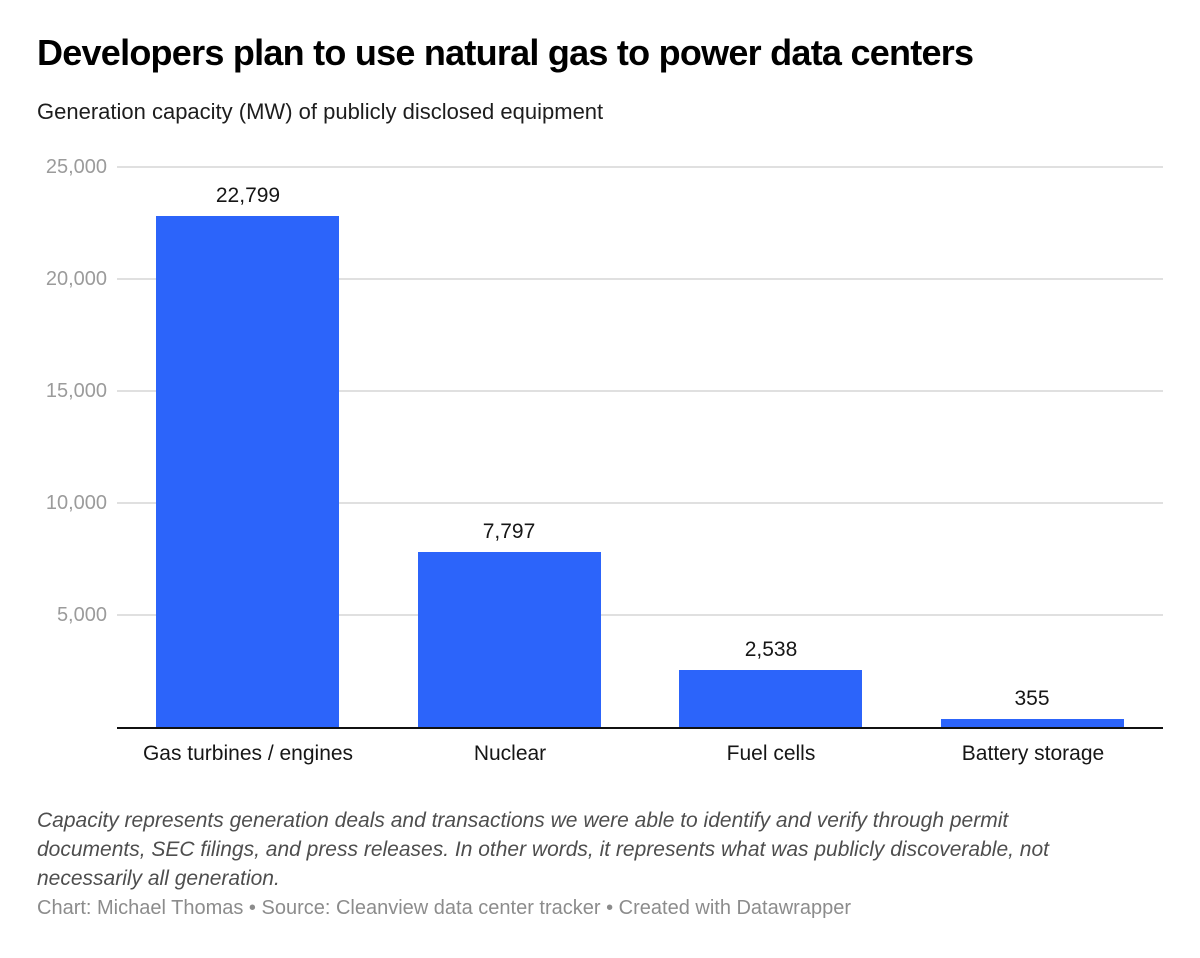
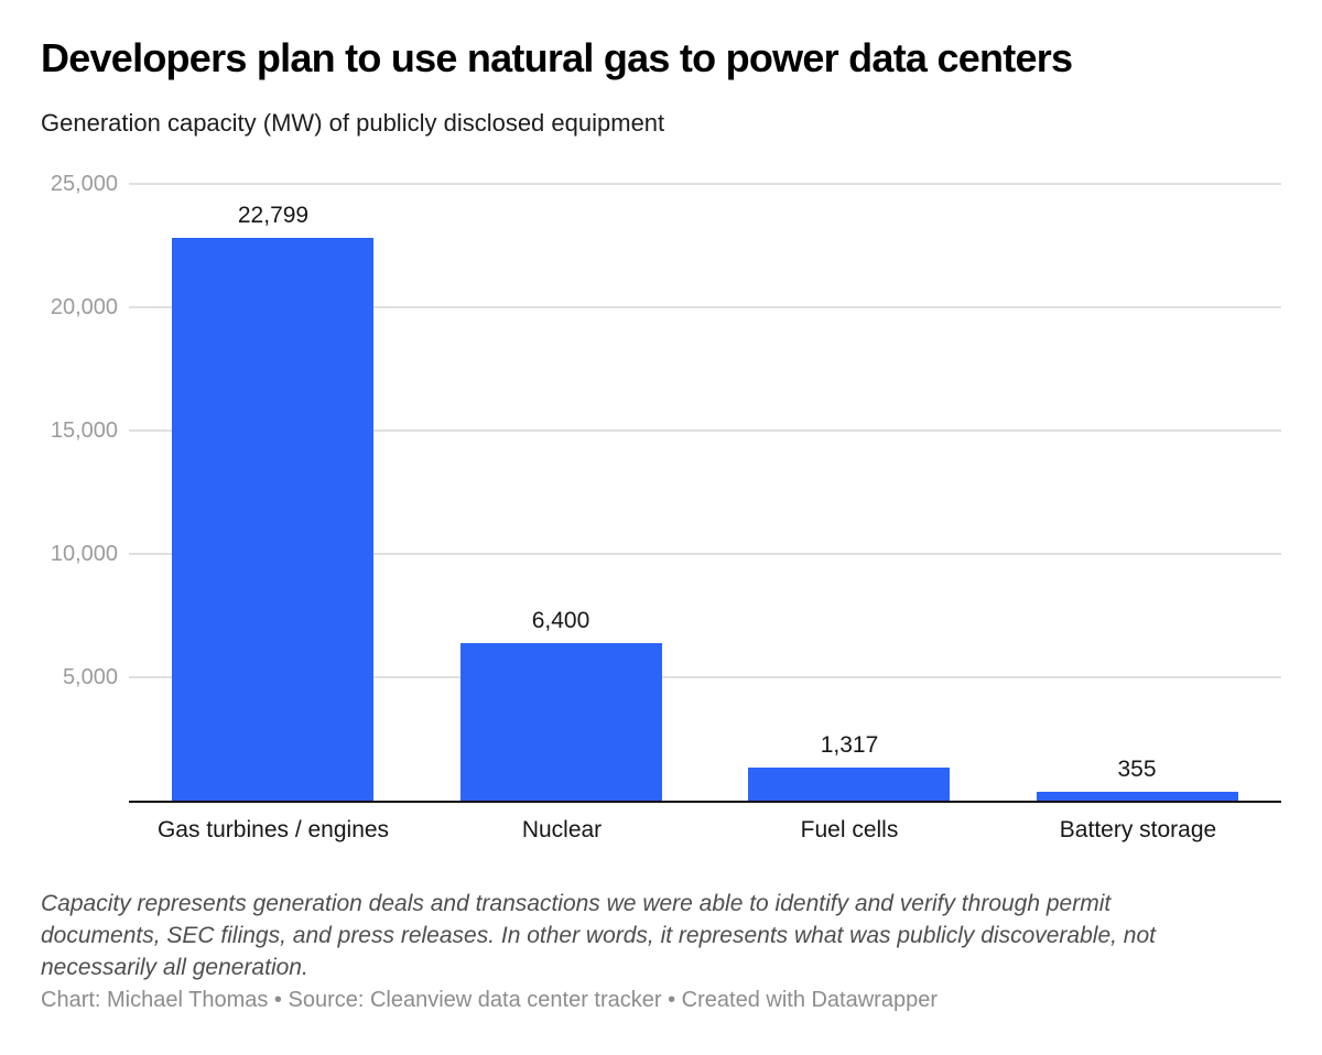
Nuclear: 7,797 -> 6,400
Fuel cells: 2,538 -> 1,317
